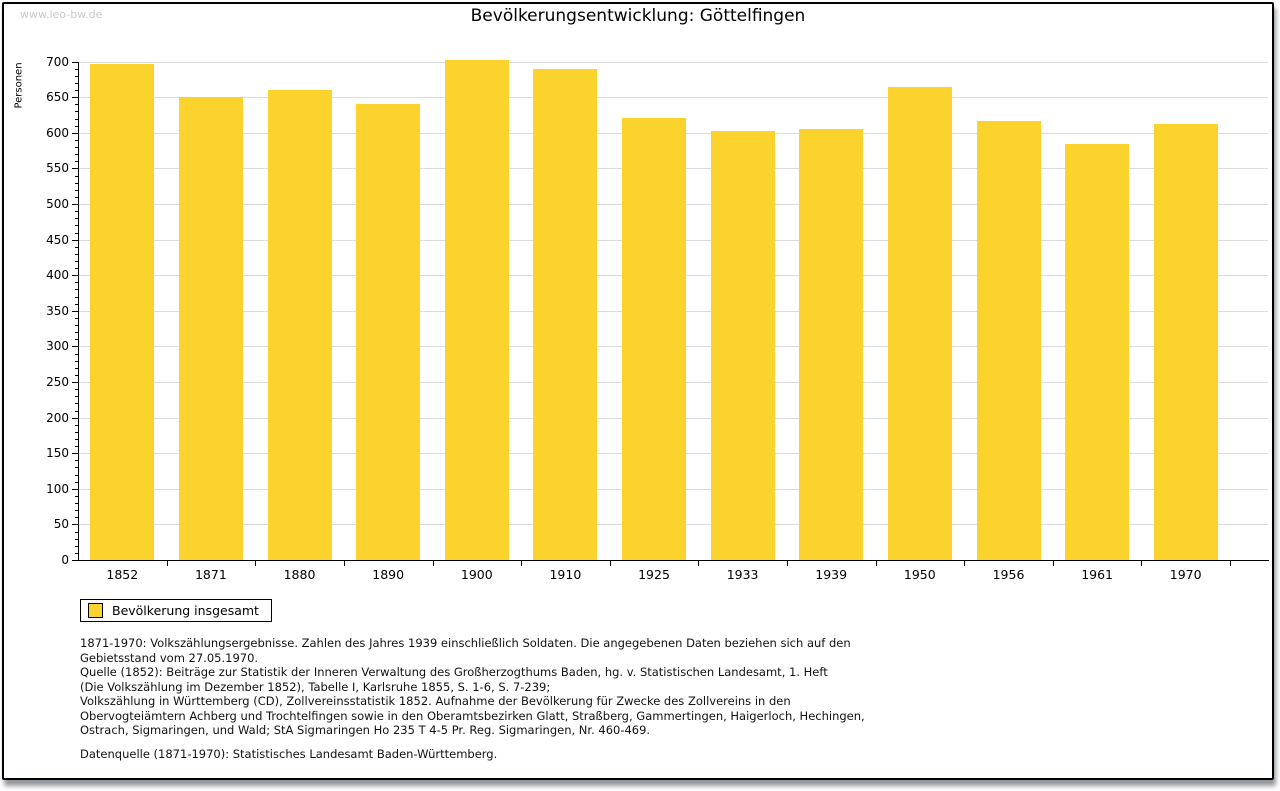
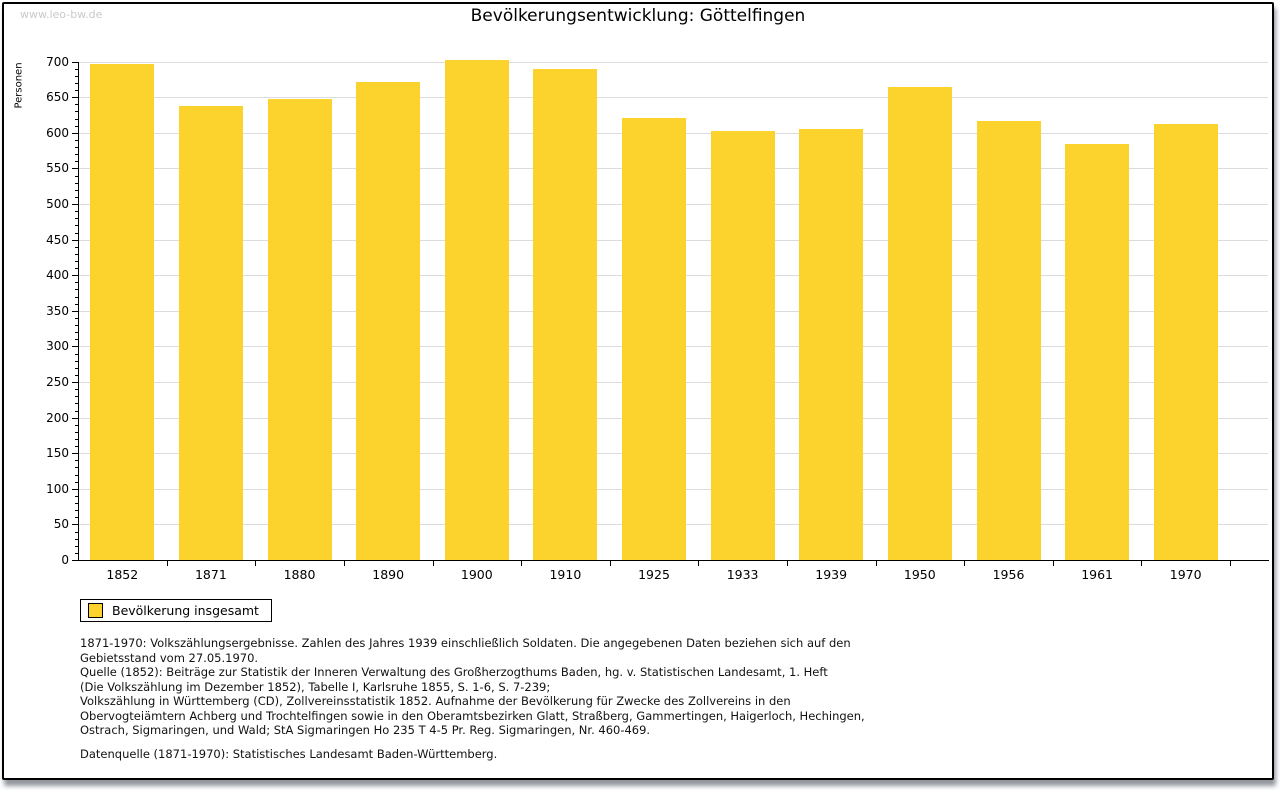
1871: 650 -> 640
1880: 660 -> 650
1890: 640 -> 670
